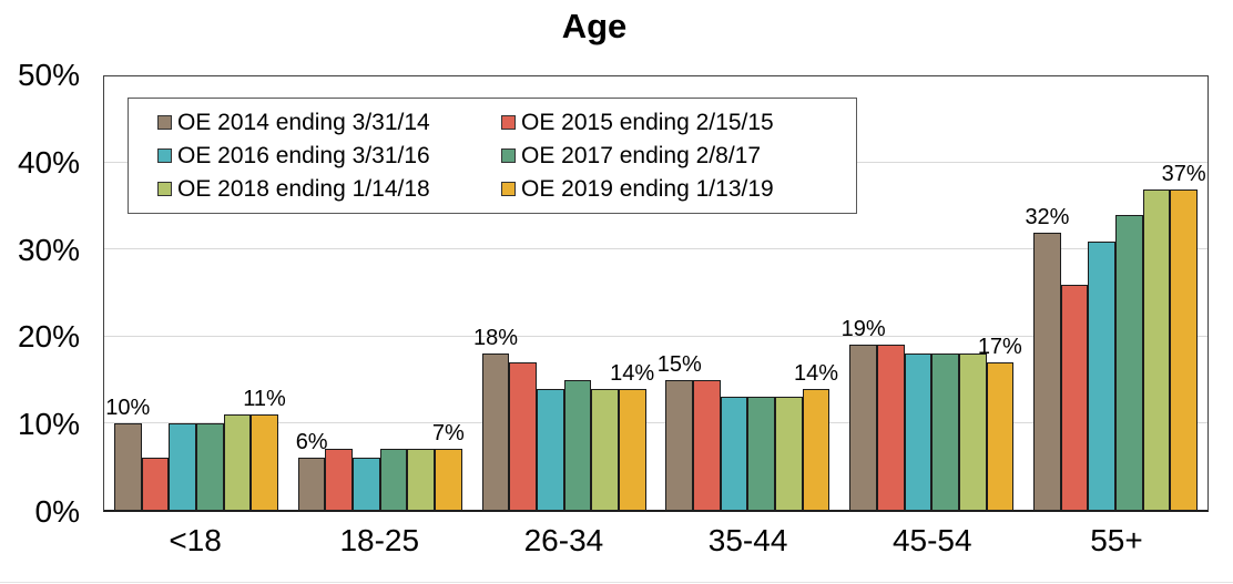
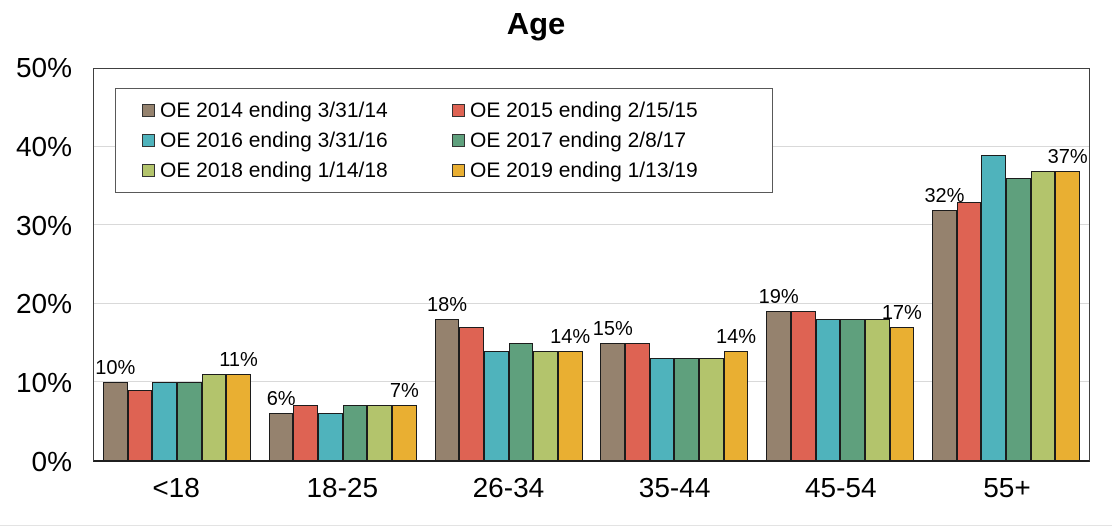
OE 2015 ending 2/15/15/<18: 6% -> 9%
OE 2015 ending 2/15/15/55+: 26% -> 33%
OE 2016 ending 3/31/16/55+: 31% -> 39%
OE 2017 ending 2/8/17/55+: 34% -> 36%
